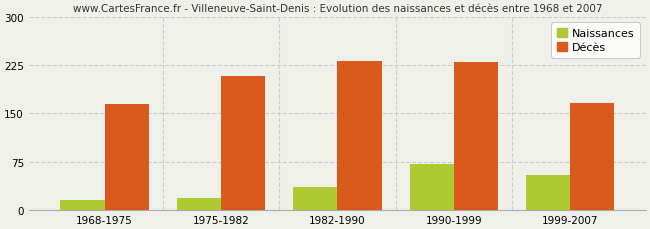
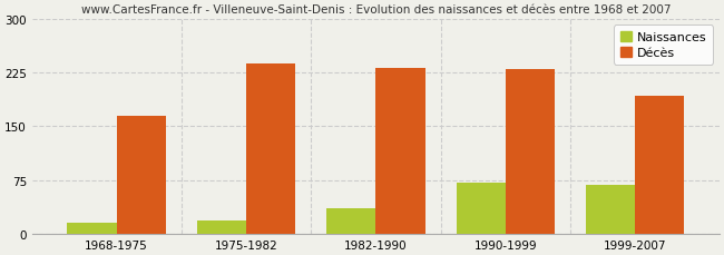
Décès/1975-1982: 208 -> 238
Naissances/1999-2007: 54 -> 68
Décès/1999-2007: 166 -> 193
